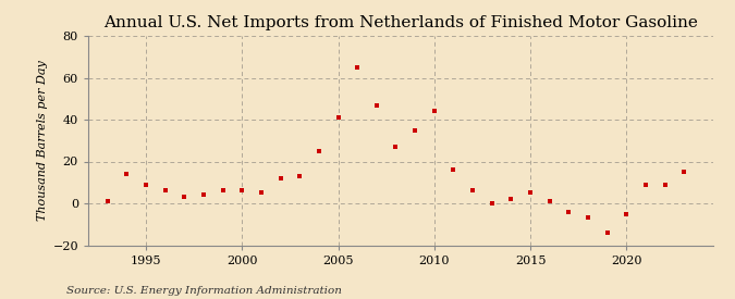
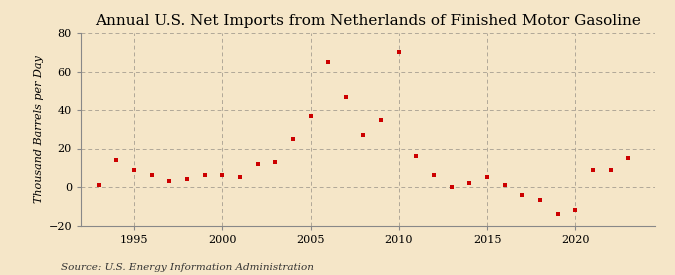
2005: 41 -> 37
2010: 44 -> 70
2020: -5 -> -12
